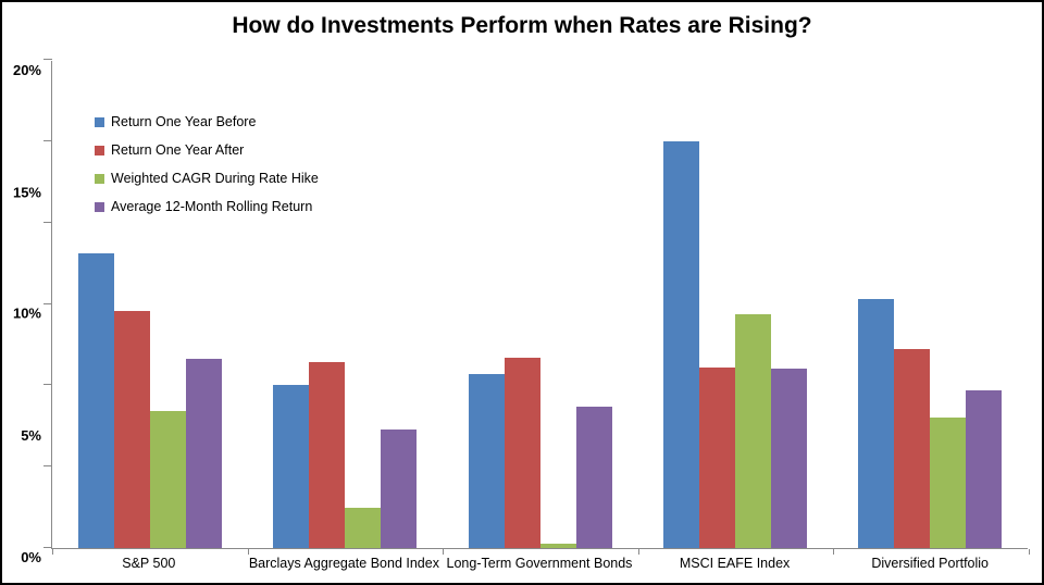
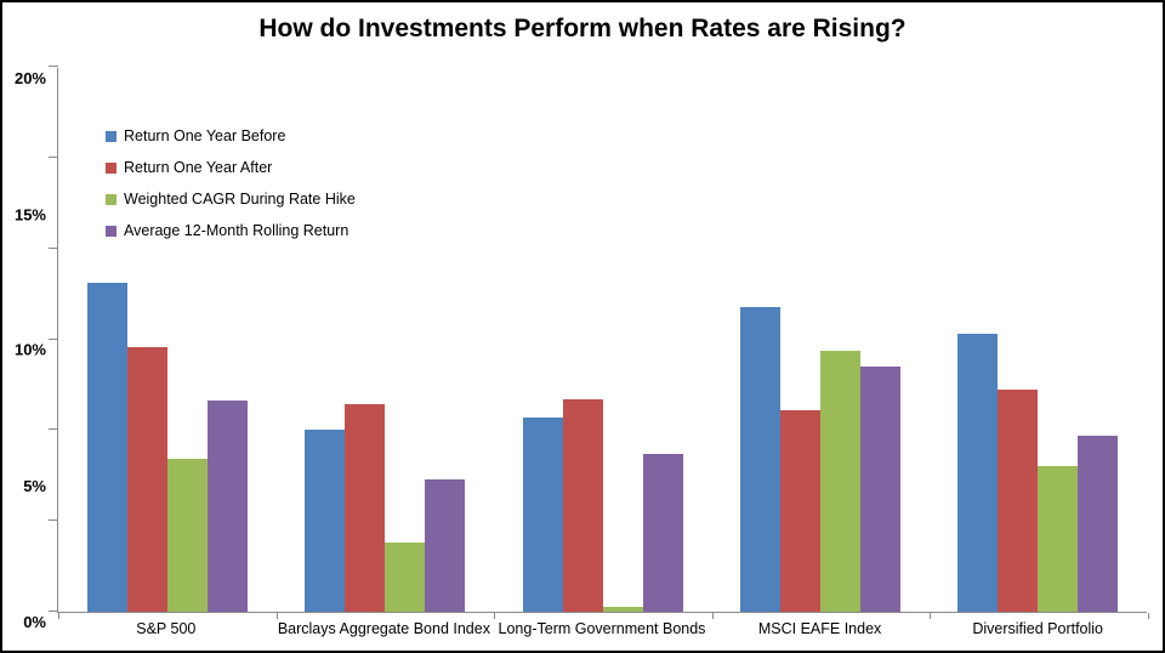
Weighted CAGR During Rate Hike/Barclays Aggregate Bond Index: 2.5% -> 3.8%
Return One Year Before/MSCI EAFE Index: 25.0% -> 16.8%
Average 12-Month Rolling Return/MSCI EAFE Index: 11.0% -> 13.5%
